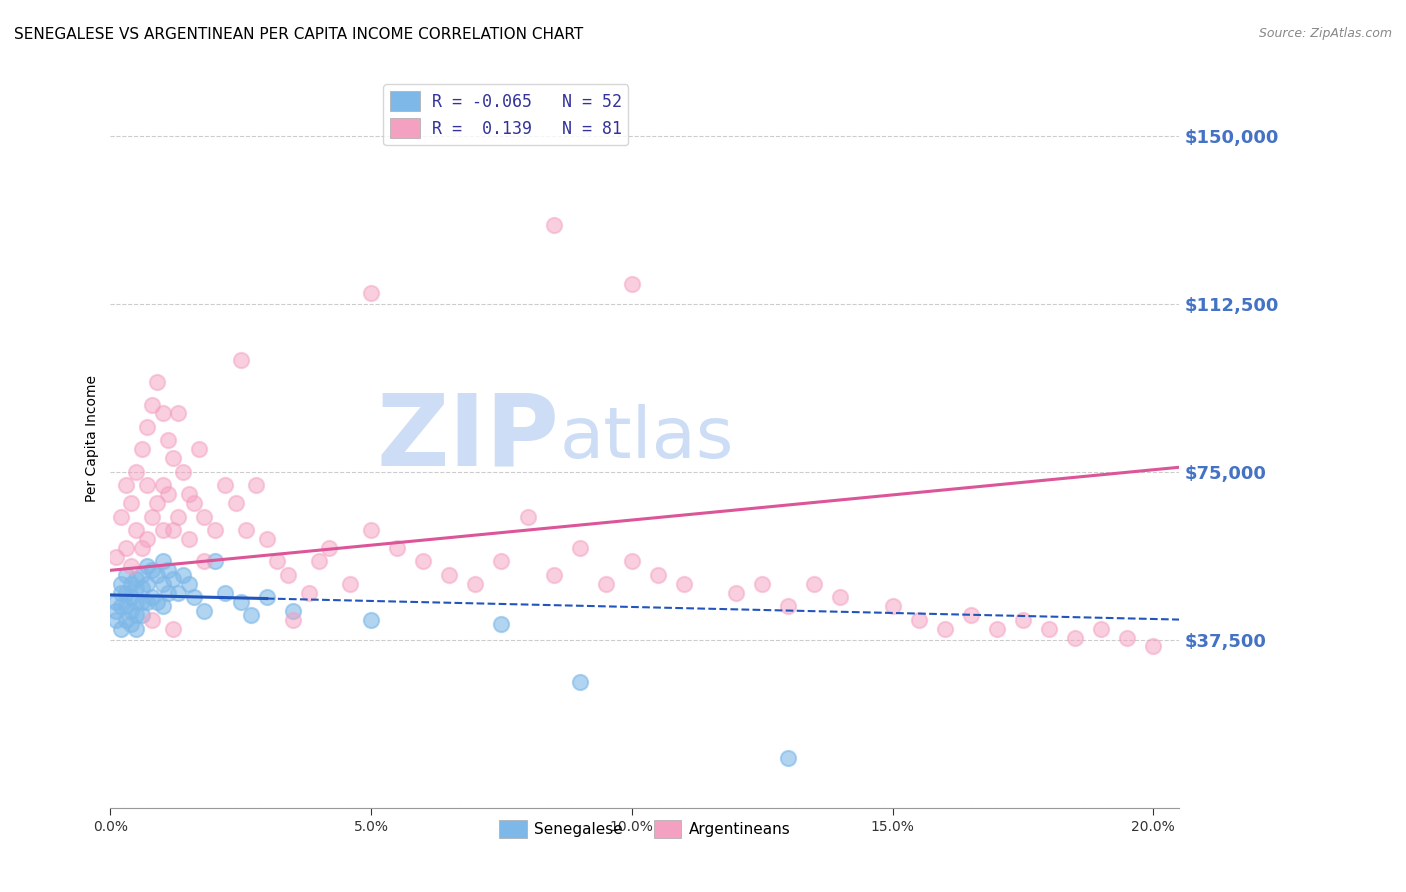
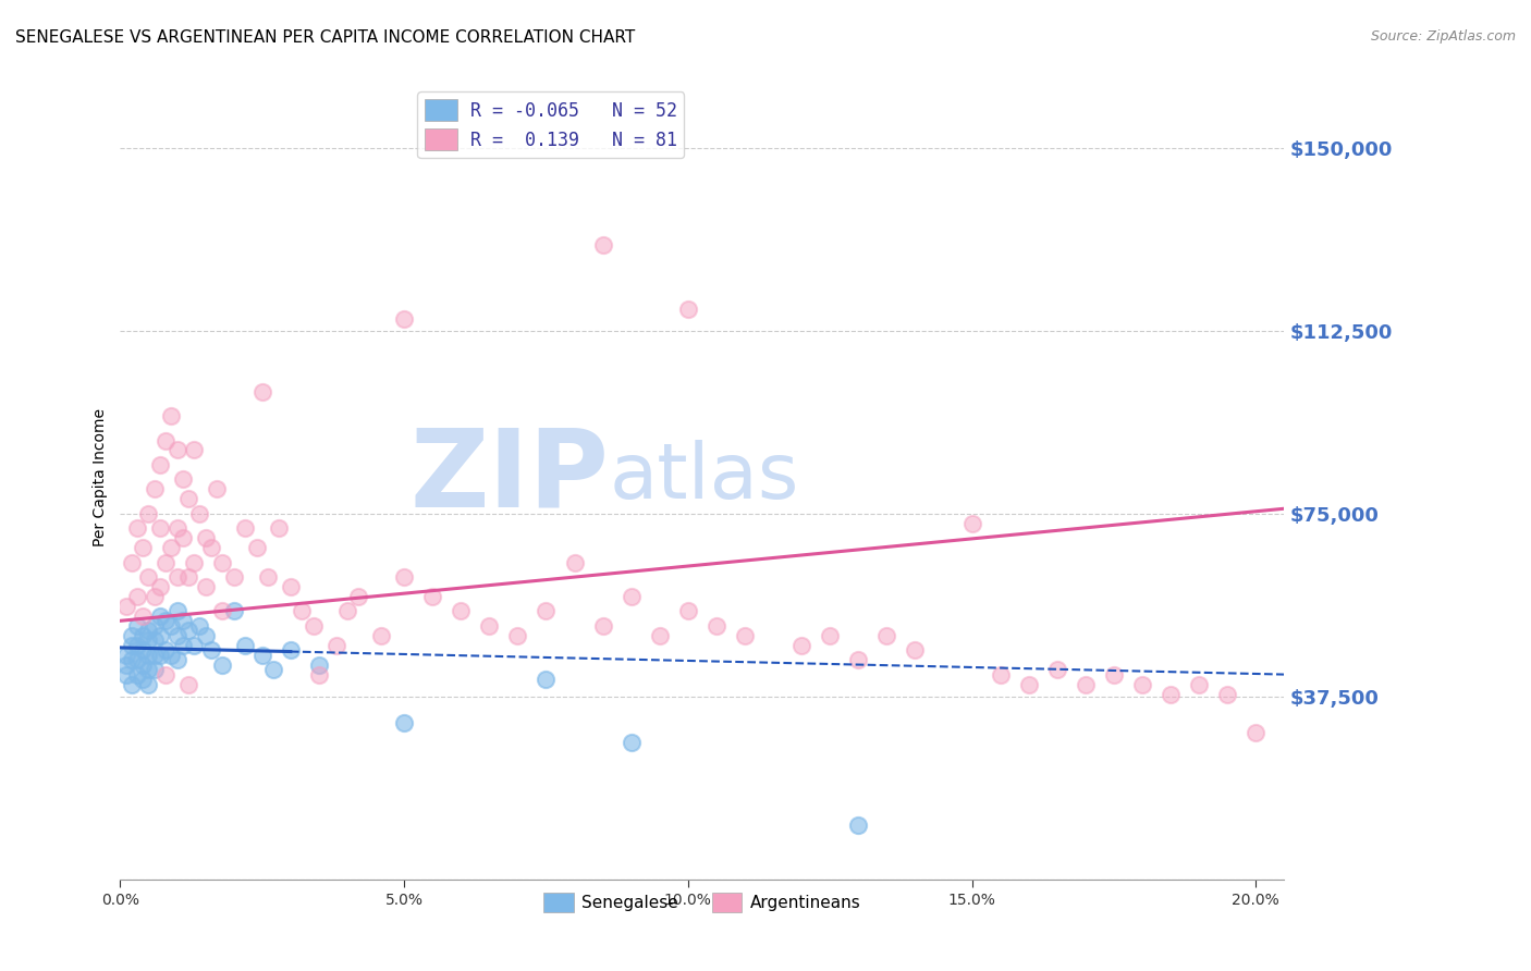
Senegalese/5.0%: $42,000 -> $32,000
Argentineans/15.0%: $45,000 -> $73,000
Argentineans/20.0%: $36,000 -> $30,000
